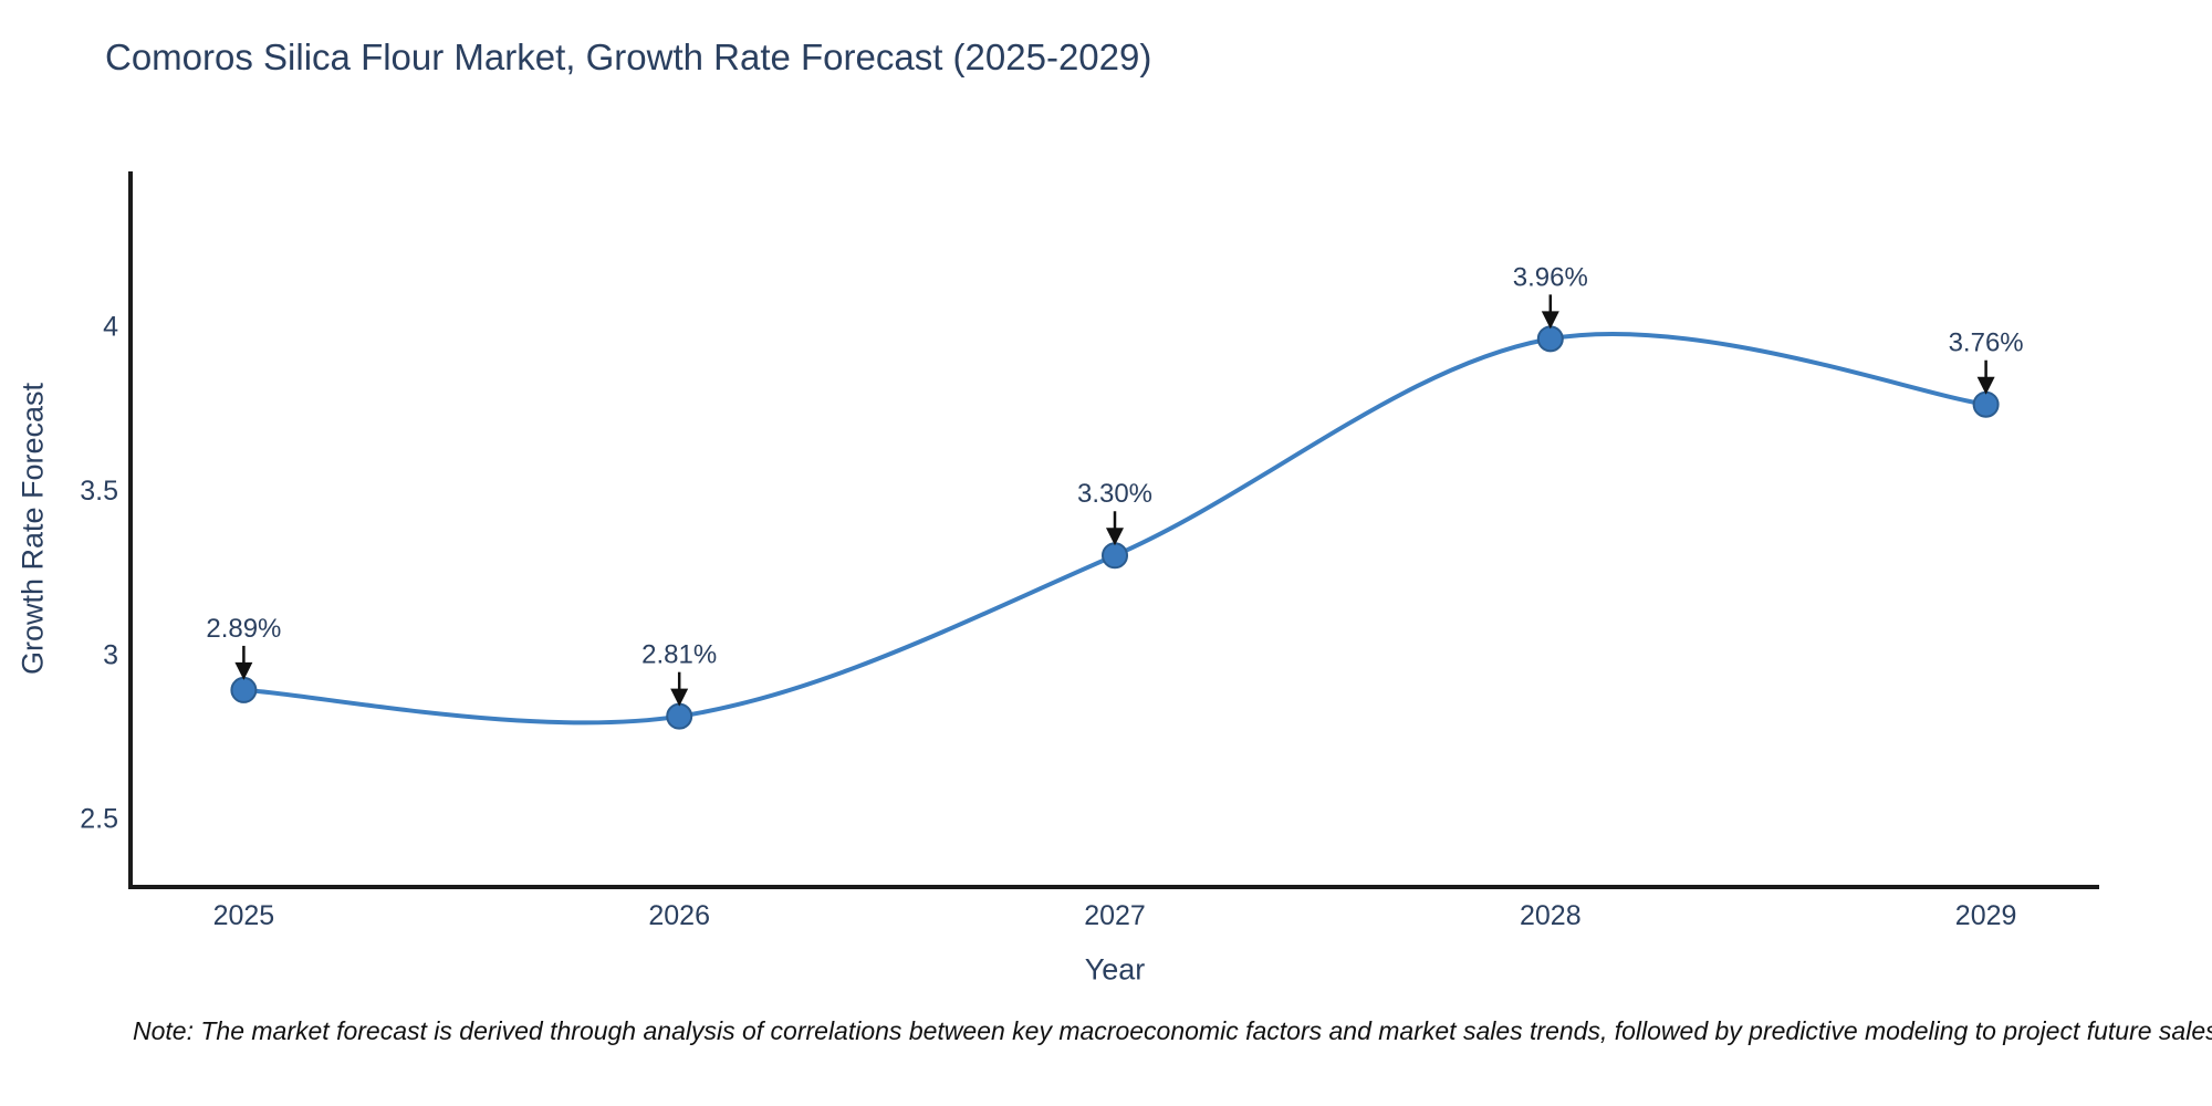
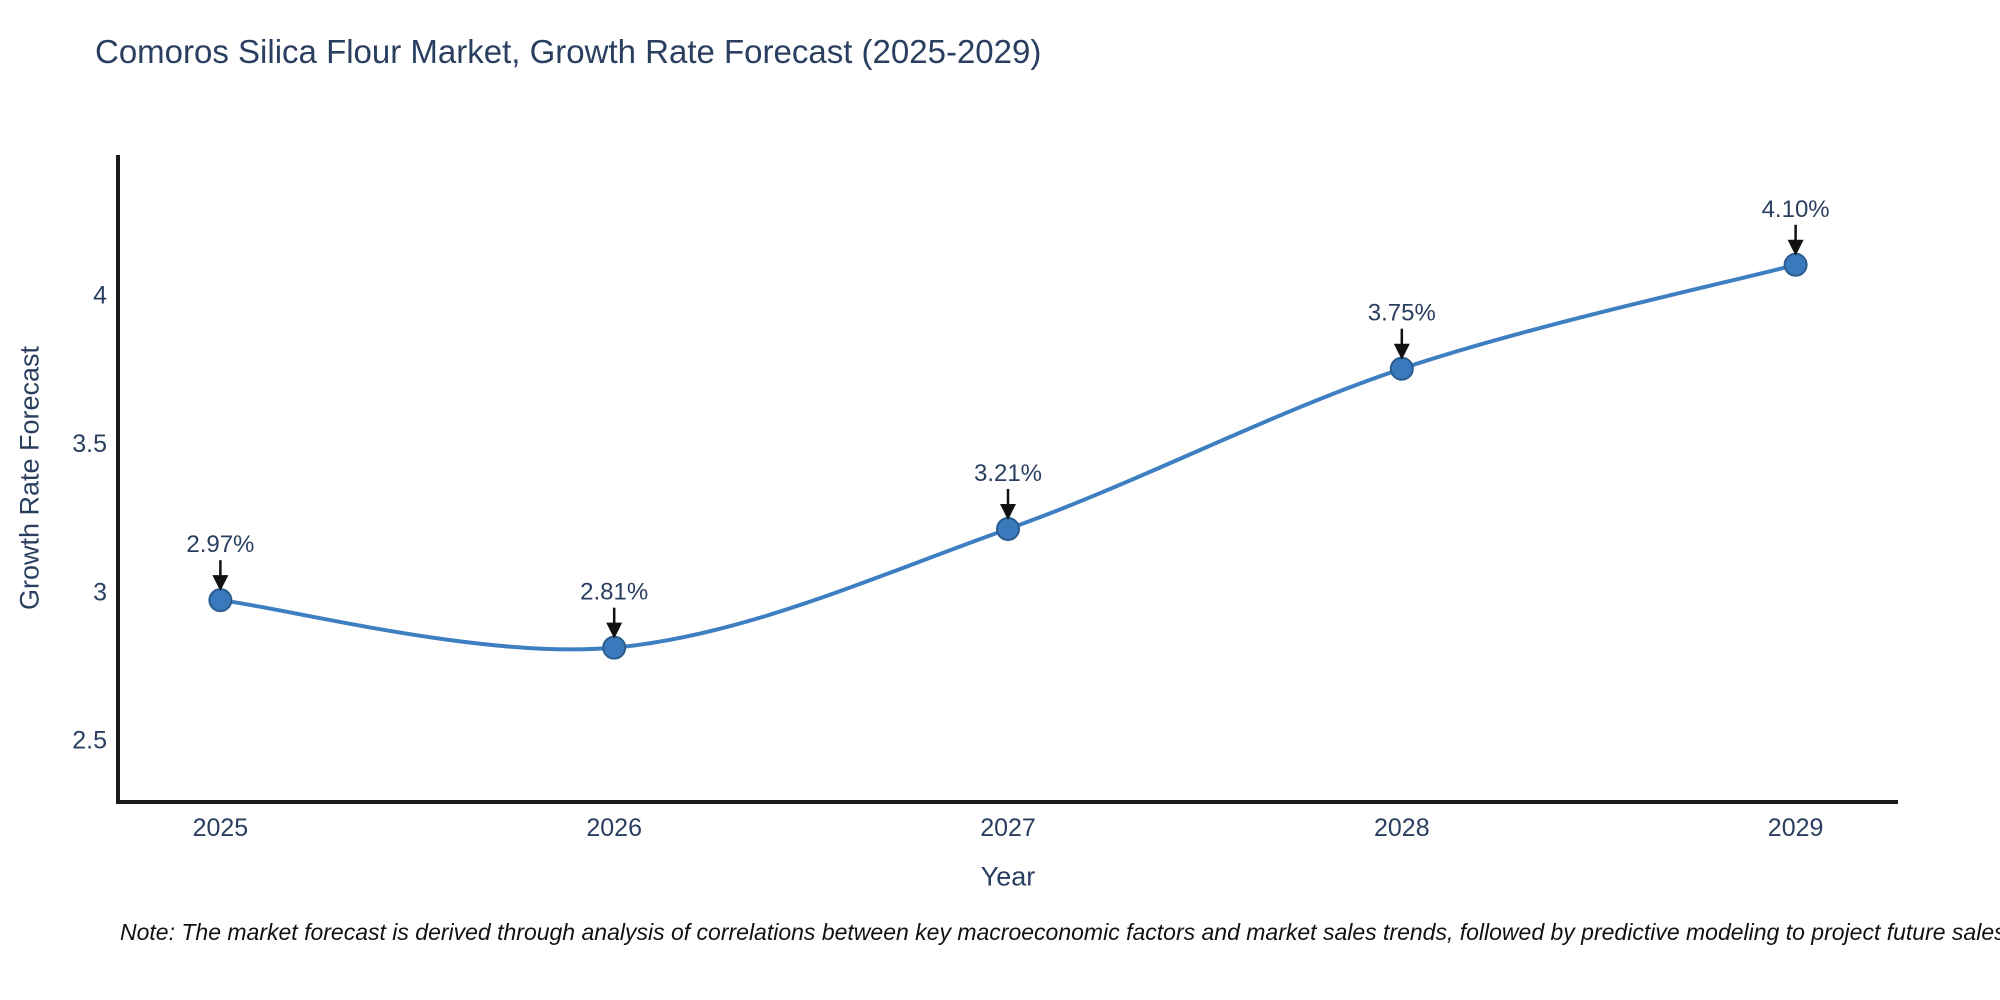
2025: 2.89% -> 2.97%
2027: 3.30% -> 3.21%
2028: 3.96% -> 3.75%
2029: 3.76% -> 4.10%
